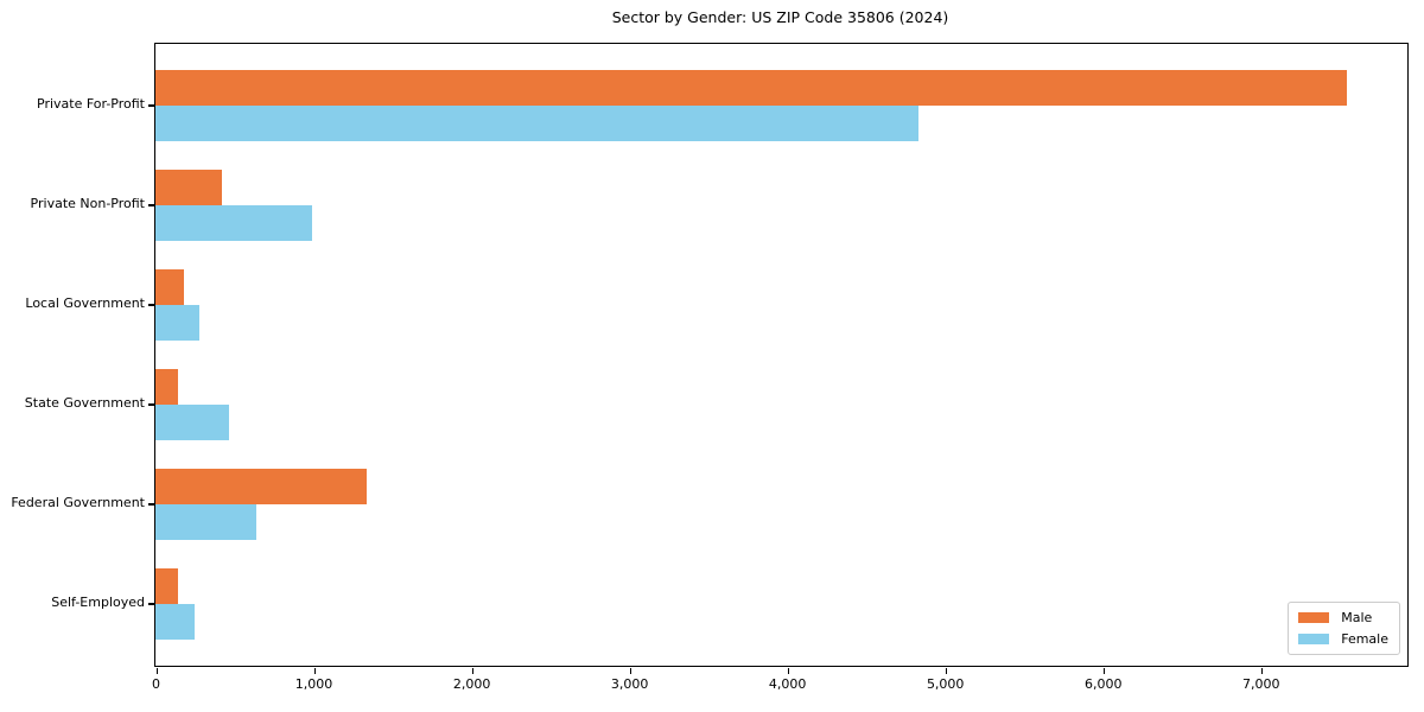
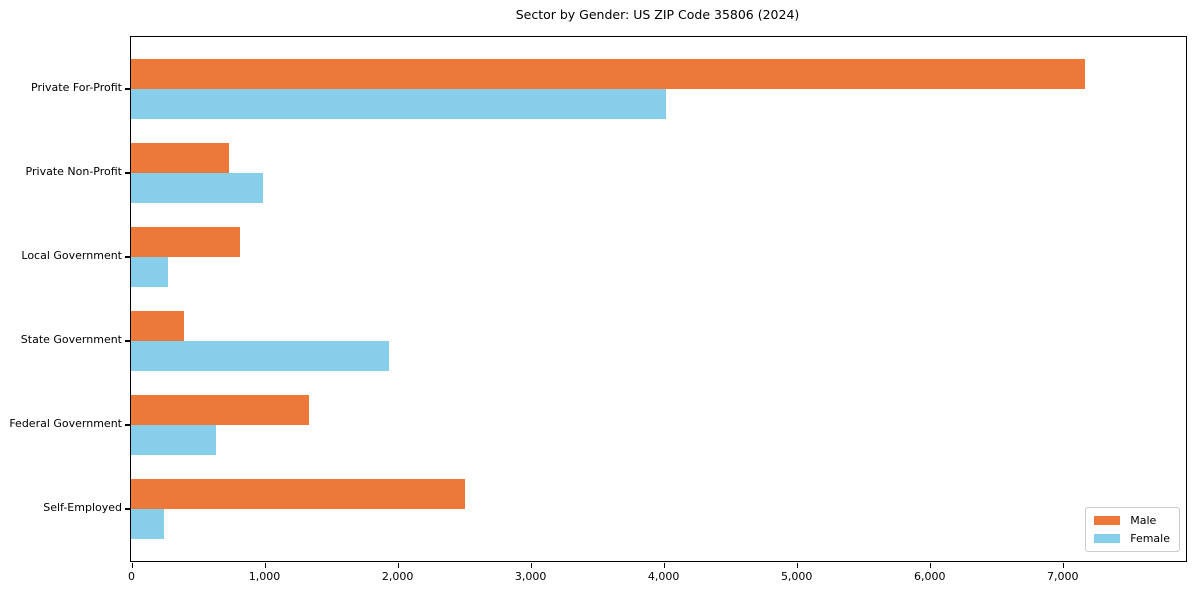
Male/Private For-Profit: 7550 -> 7170
Female/Private For-Profit: 4830 -> 4020
Male/Private Non-Profit: 420 -> 740
Male/Local Government: 180 -> 820
Male/State Government: 140 -> 400
Female/State Government: 460 -> 1940
Male/Self-Employed: 140 -> 2510
